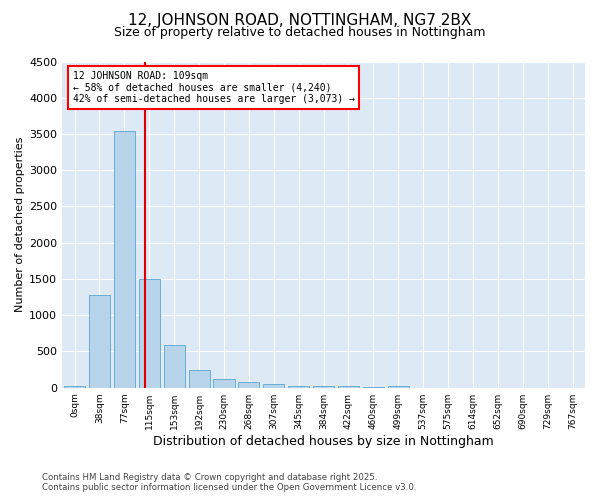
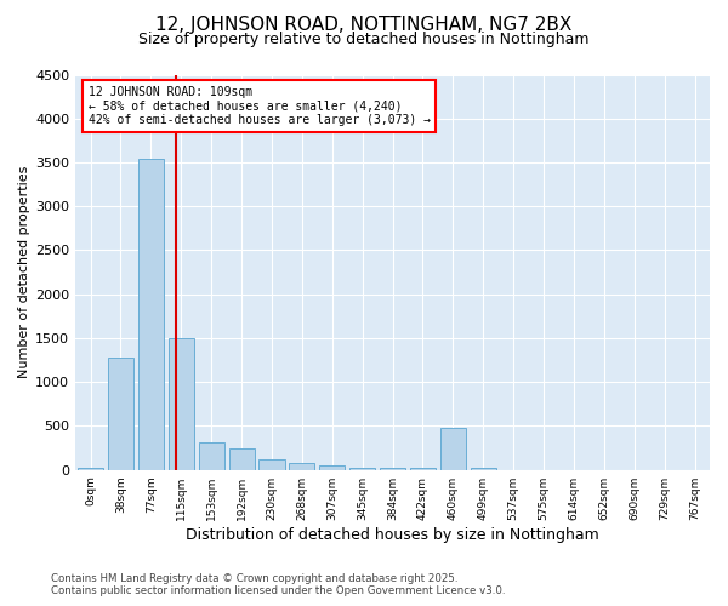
153sqm: 590 -> 320
460sqm: 0 -> 480
